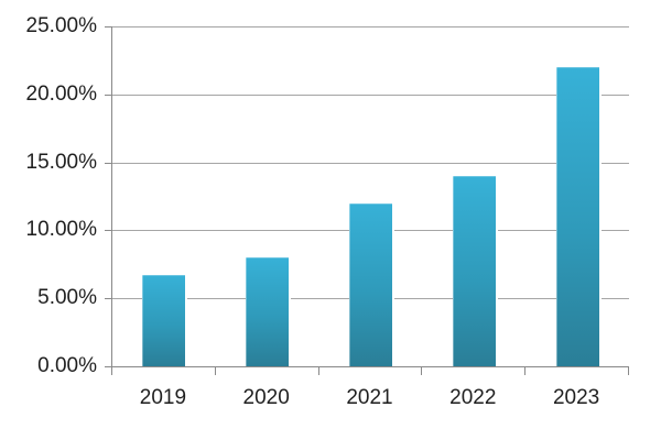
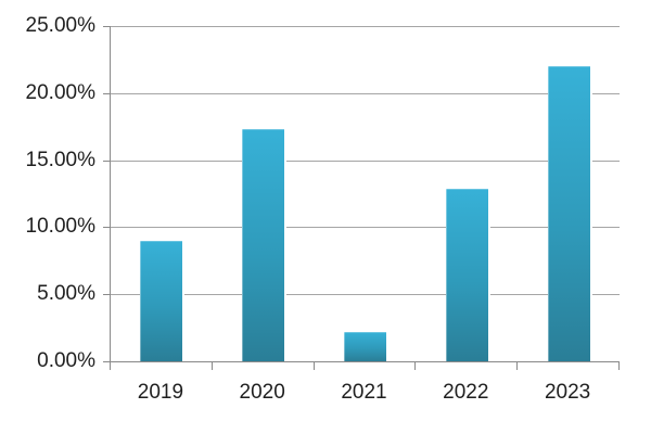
2019: 6.7% -> 9.0%
2020: 8.0% -> 17.3%
2021: 12.0% -> 2.2%
2022: 14.0% -> 12.9%
